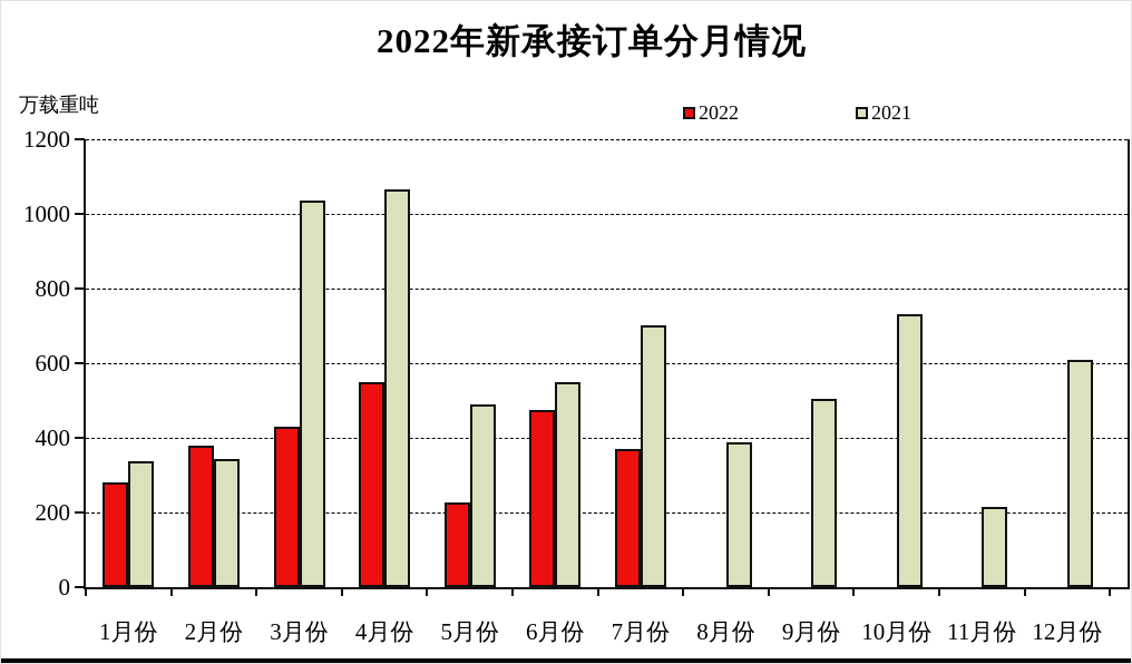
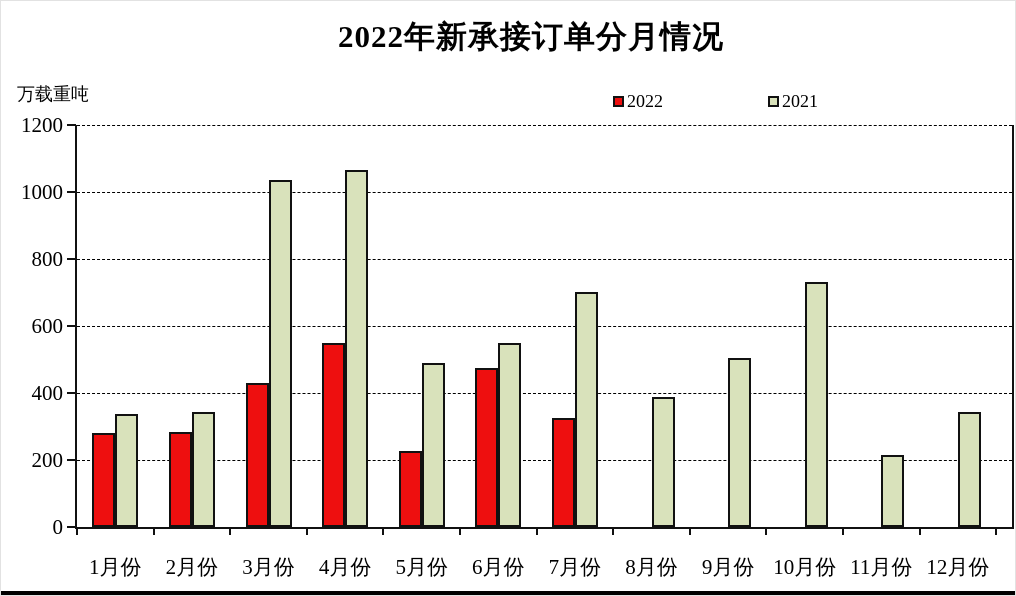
2022/2月份: 380 -> 280
2022/7月份: 370 -> 330
2021/12月份: 610 -> 340
